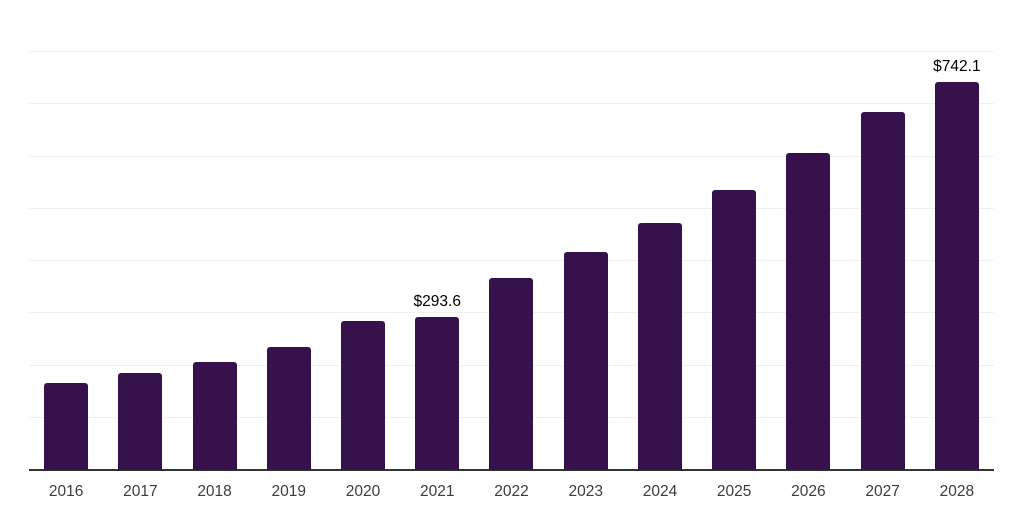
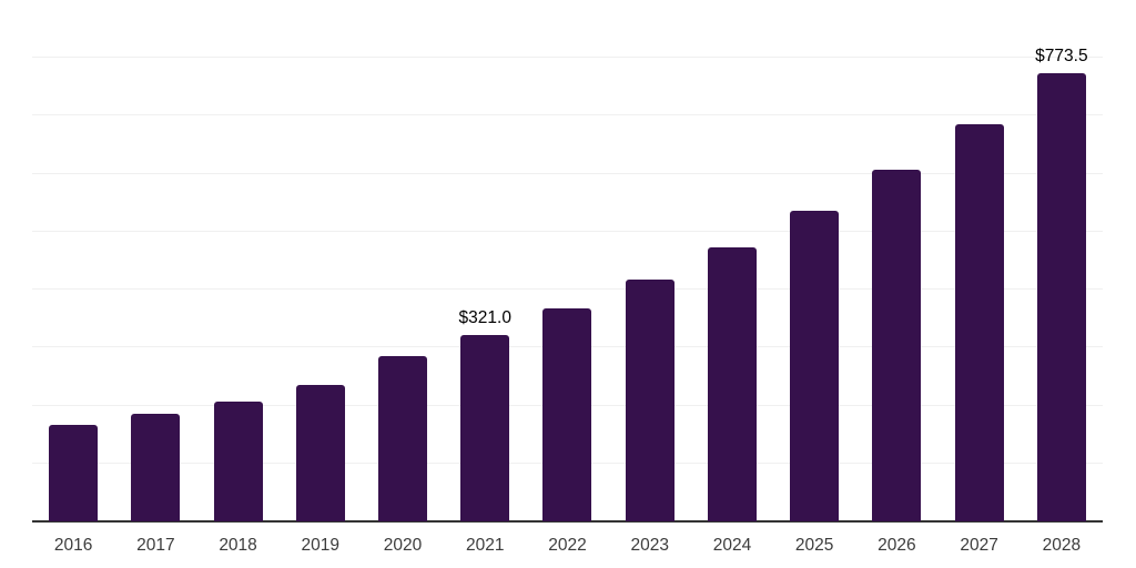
2021: $293.6 -> $321.0
2028: $742.1 -> $773.5
